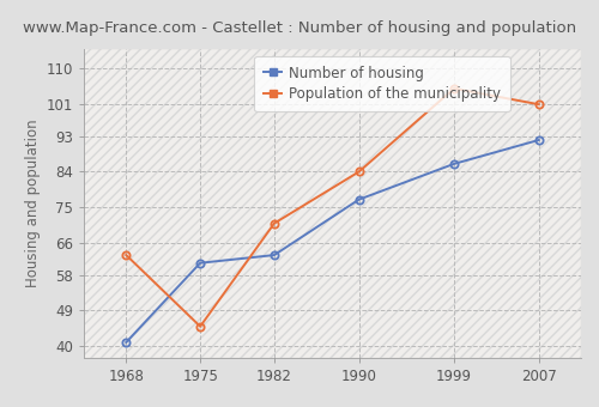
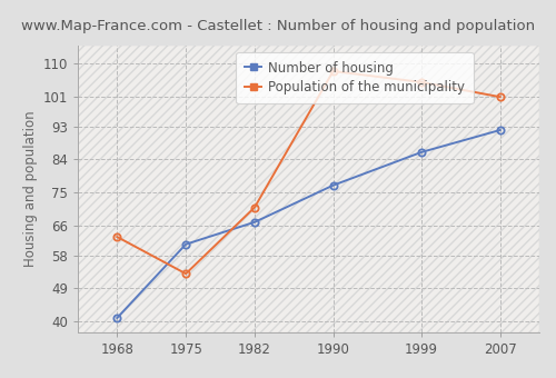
Population of the municipality/1975: 45 -> 53
Number of housing/1982: 63 -> 67
Population of the municipality/1990: 84 -> 108
